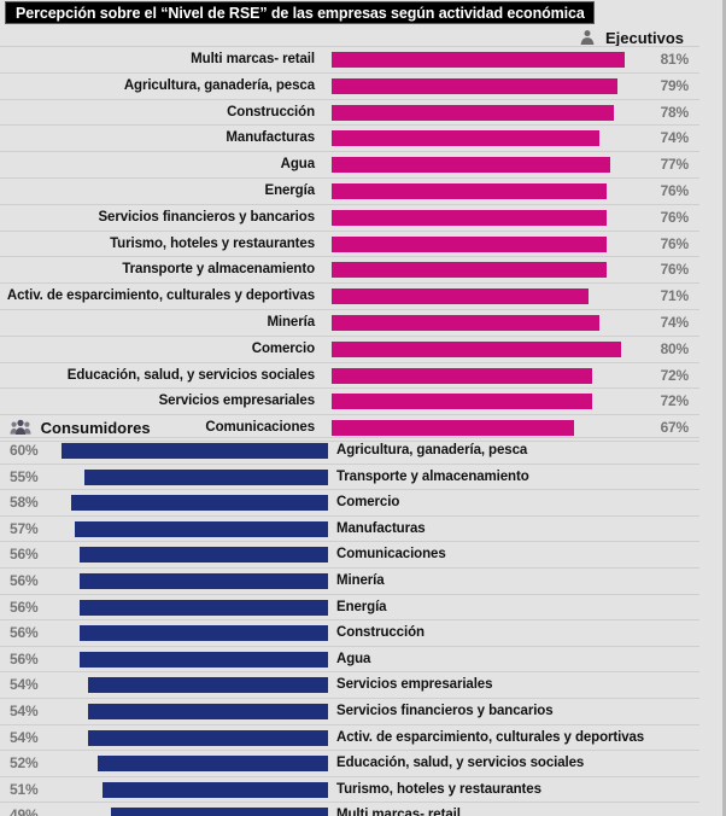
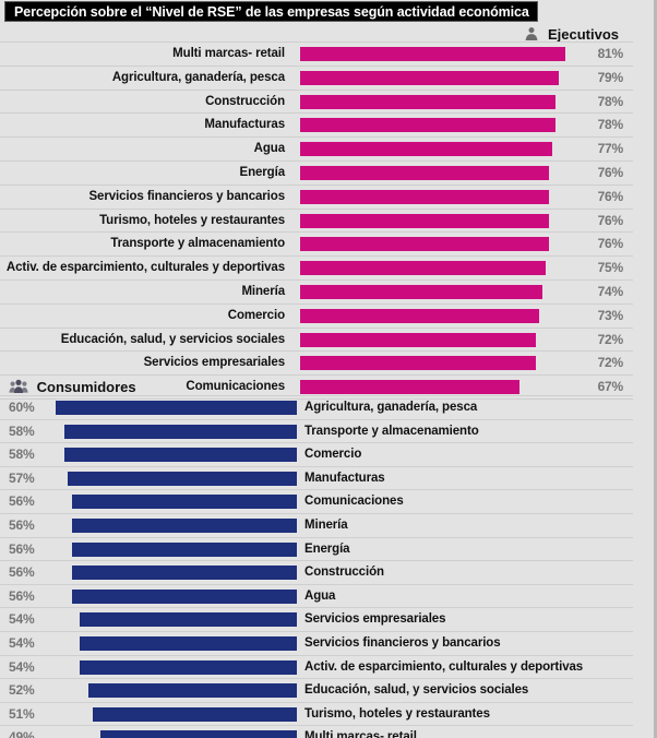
Ejecutivos/Manufacturas: 74% -> 78%
Ejecutivos/Activ. de esparcimiento, culturales y deportivas: 71% -> 75%
Ejecutivos/Comercio: 80% -> 73%
Consumidores/Transporte y almacenamiento: 55% -> 58%
